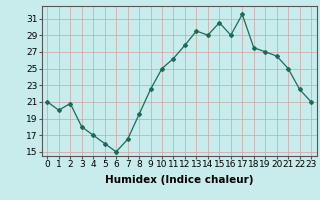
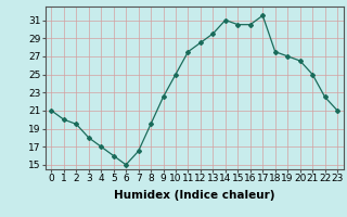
2: 20.8 -> 19.5
11: 26.2 -> 27.5
12: 27.8 -> 28.5
14: 29.0 -> 31.0
16: 29.0 -> 30.5
